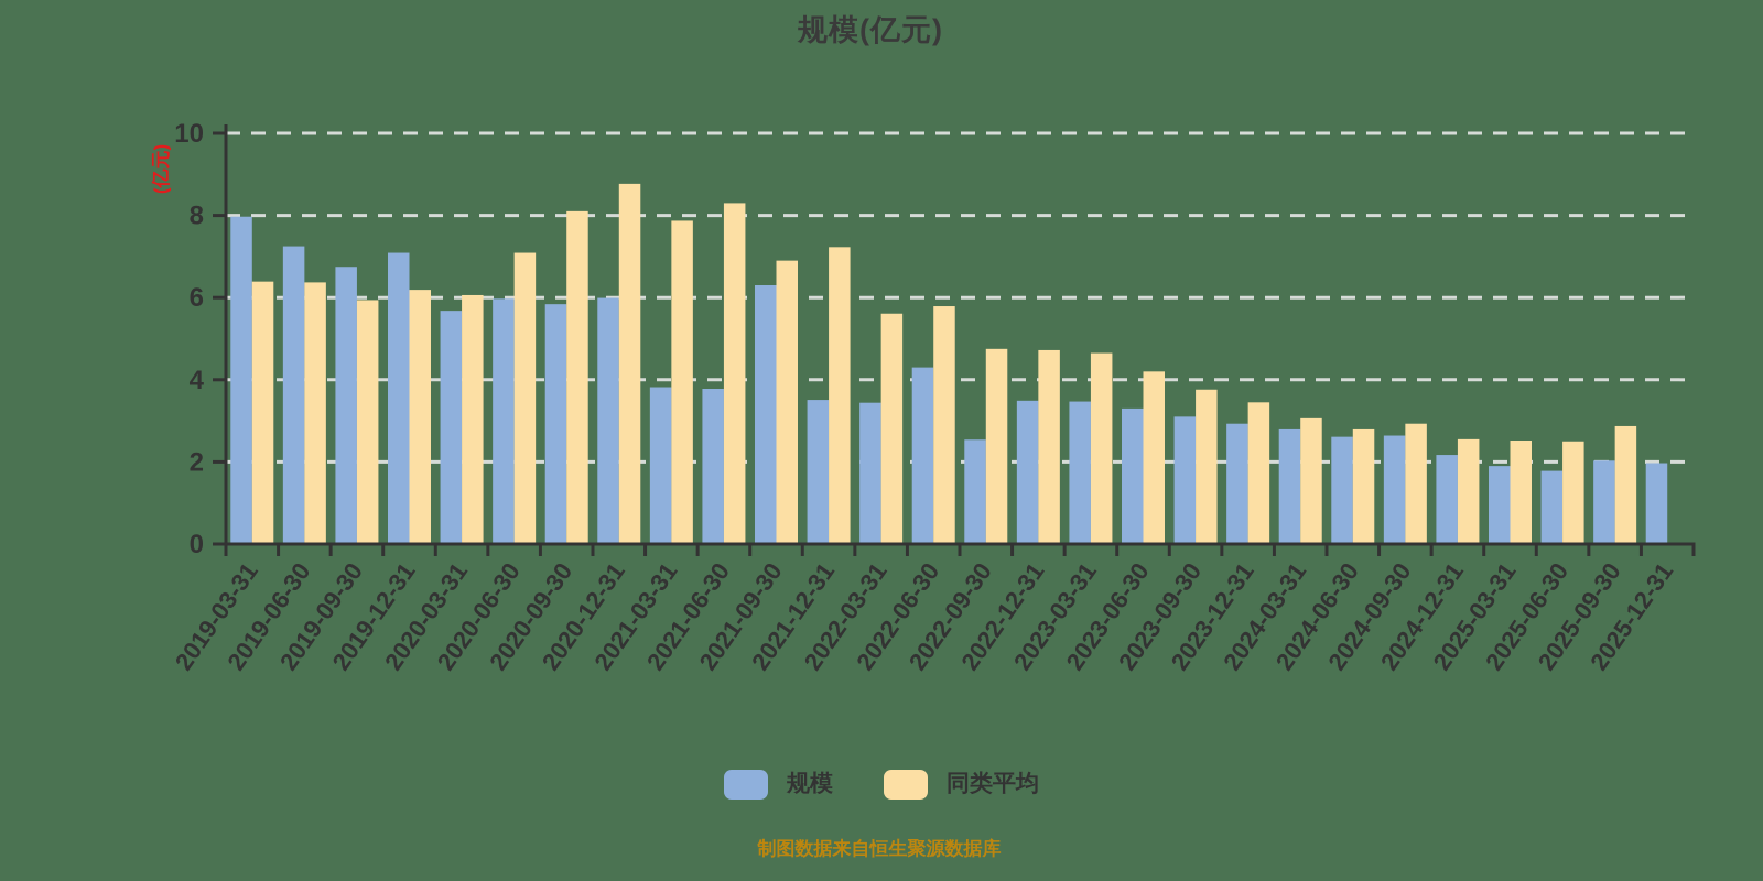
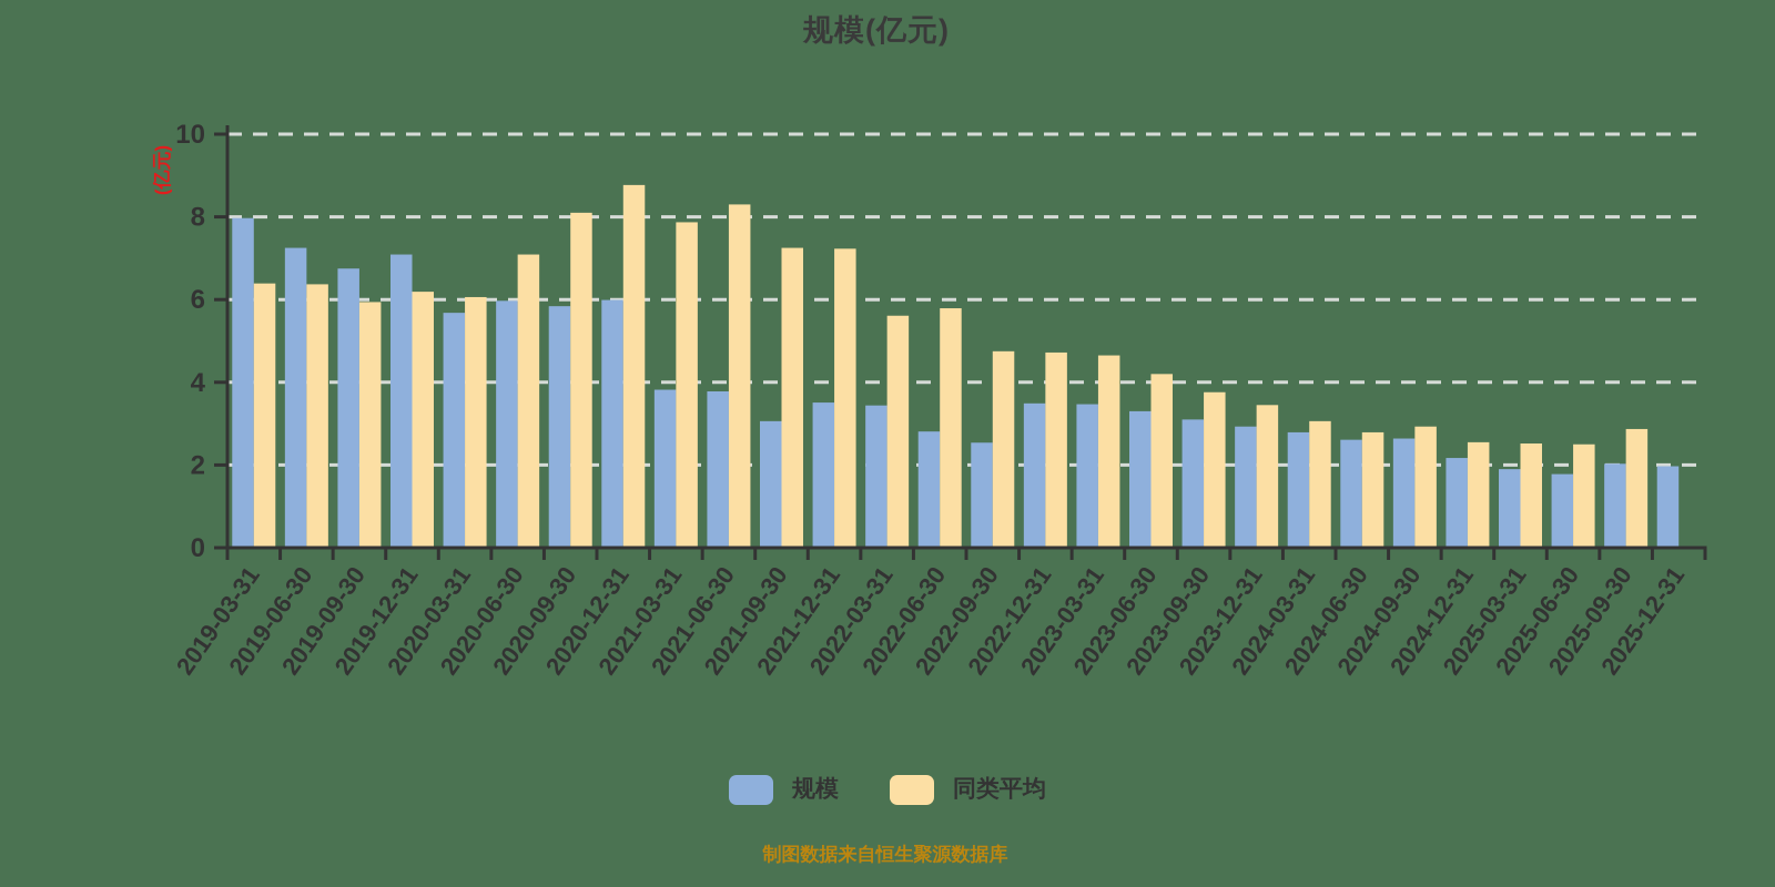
规模/2021-09-30: 6.3 -> 3.1
同类平均/2021-09-30: 6.9 -> 7.2
规模/2022-06-30: 4.3 -> 2.8
